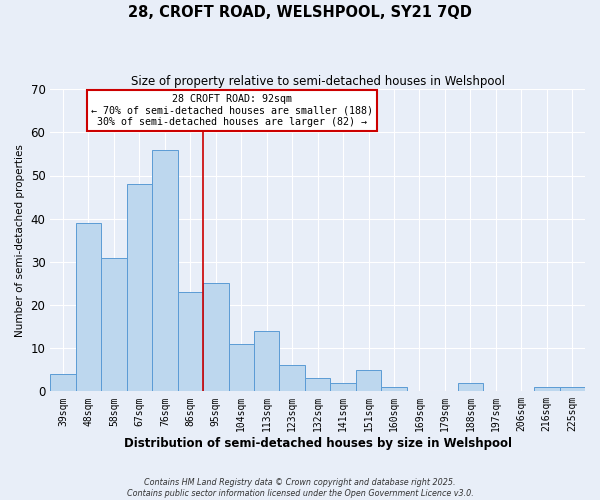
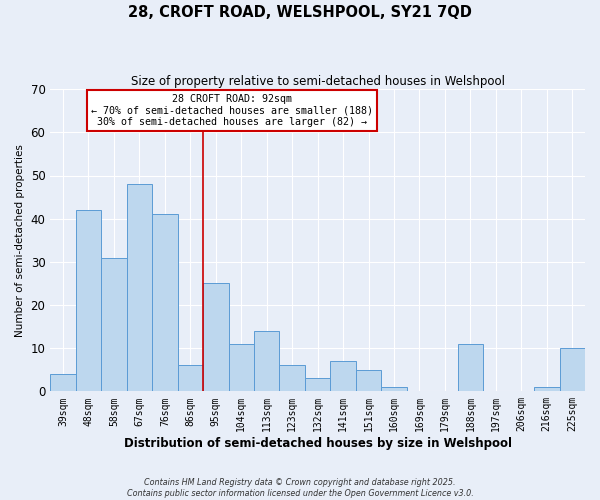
48sqm: 39 -> 42
76sqm: 56 -> 41
86sqm: 23 -> 6
141sqm: 2 -> 7
188sqm: 2 -> 11
225sqm: 1 -> 10
